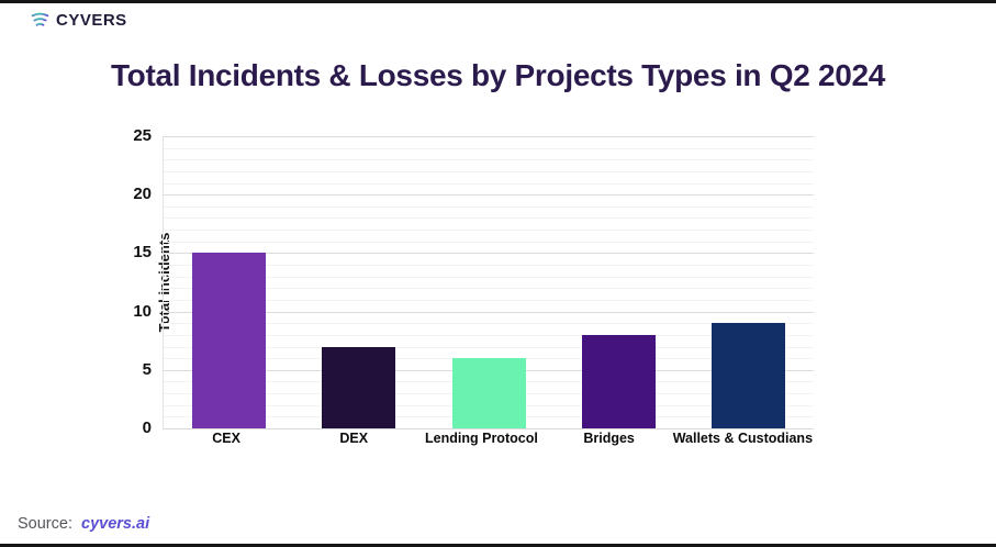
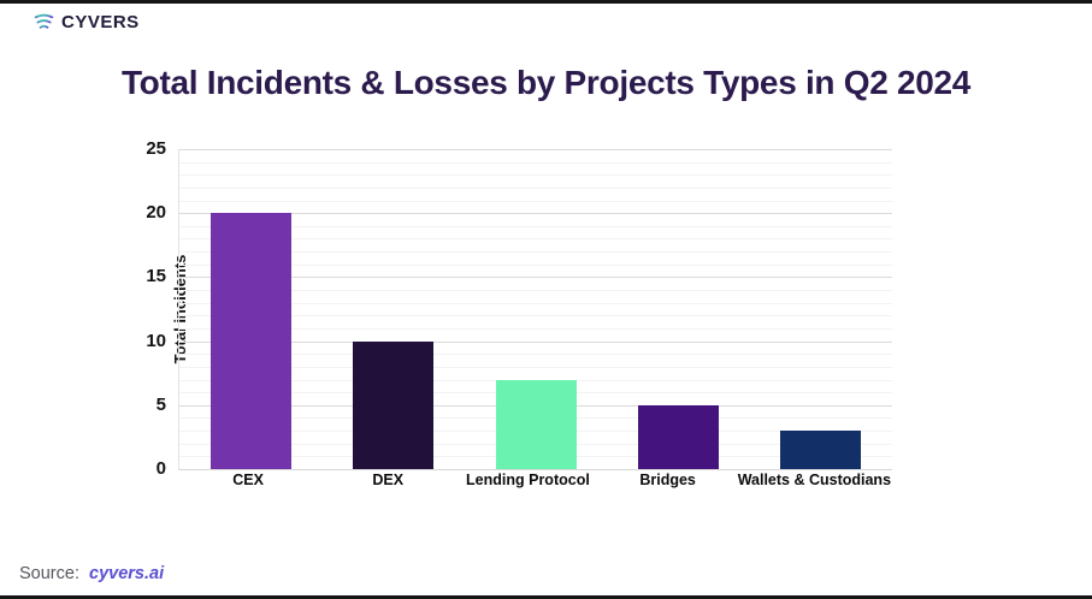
CEX: 15 -> 20
DEX: 7 -> 10
Lending Protocol: 6 -> 7
Bridges: 8 -> 5
Wallets & Custodians: 9 -> 3
